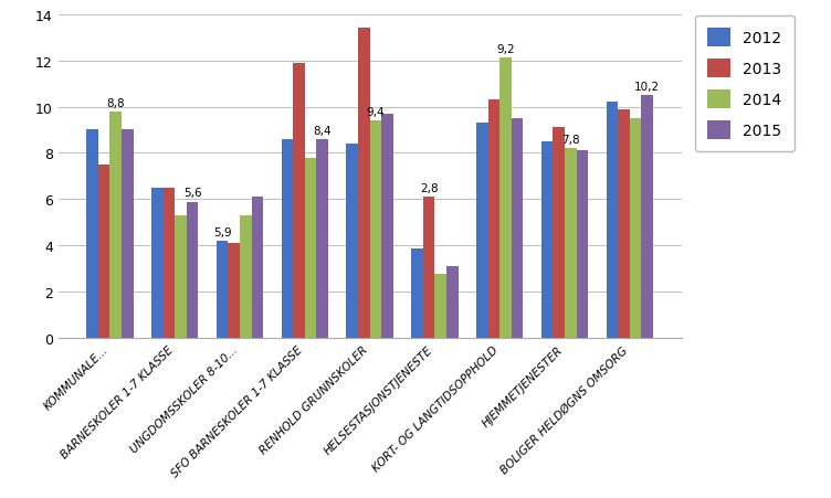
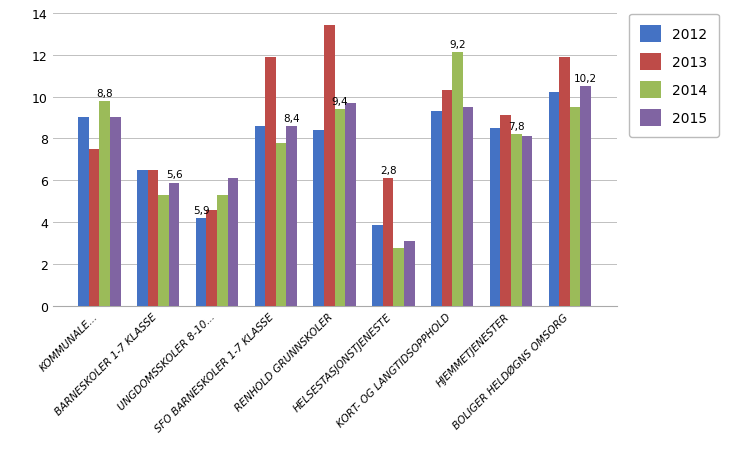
2013/UNGDOMSSKOLER 8-10...: 4.1 -> 4.6
2013/BOLIGER HELDØGNS OMSORG: 9.9 -> 11.9
